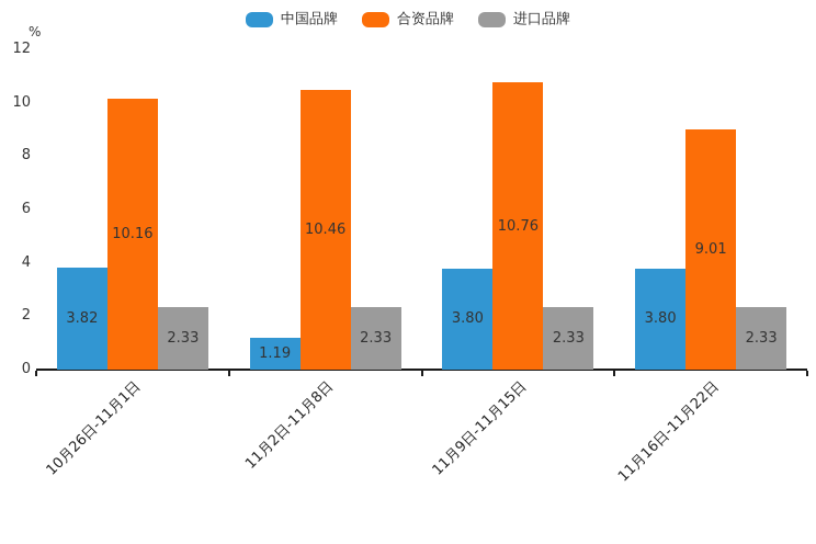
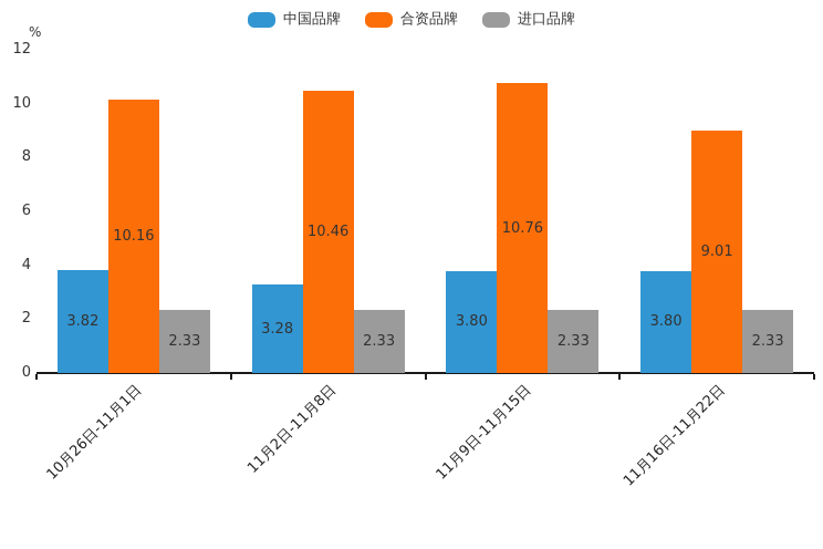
中国品牌/11月2日-11月8日: 1.19 -> 3.28
